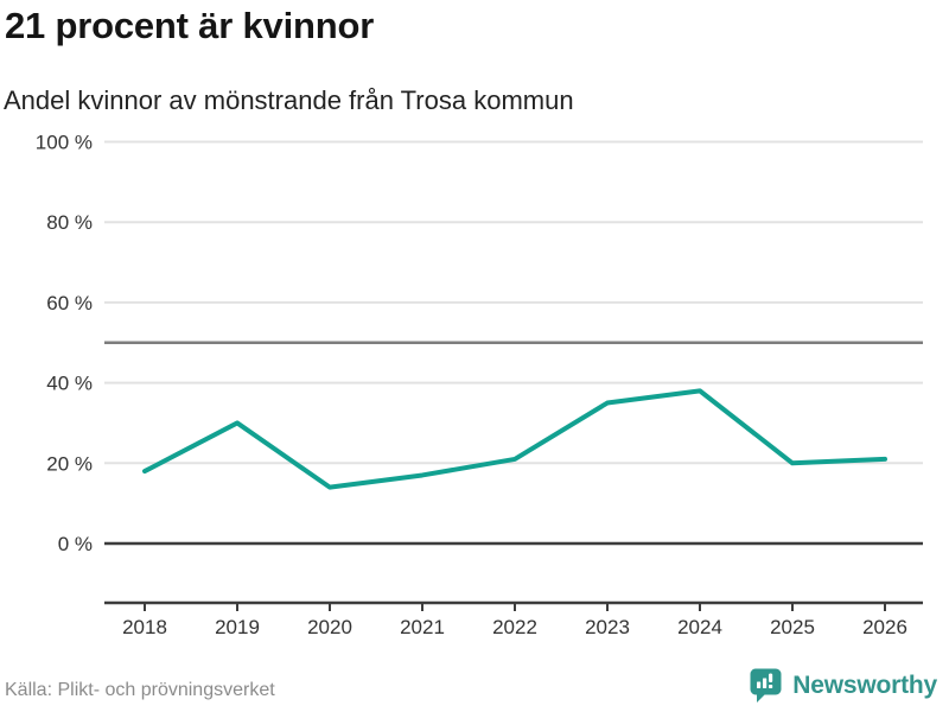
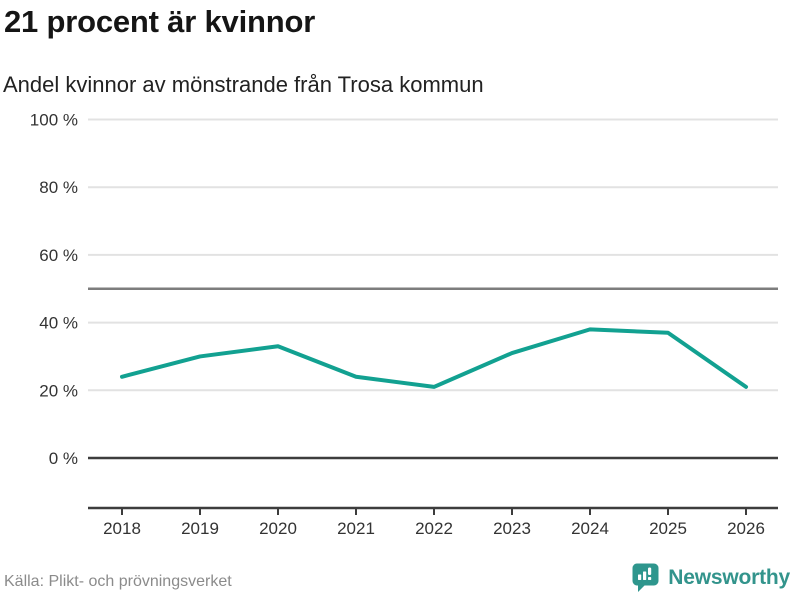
2018: 18% -> 24%
2020: 14% -> 33%
2021: 17% -> 24%
2023: 35% -> 31%
2025: 20% -> 37%
